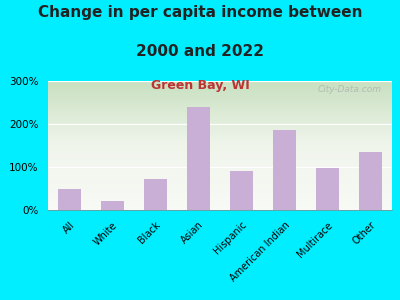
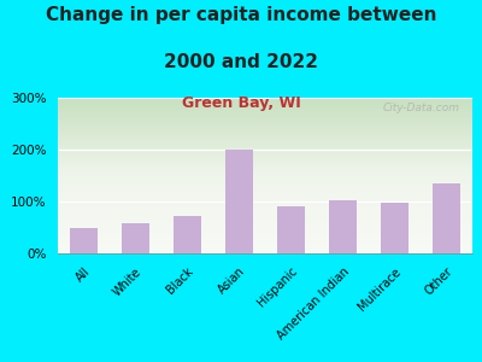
White: 20% -> 57%
Asian: 240% -> 200%
American Indian: 185% -> 103%
